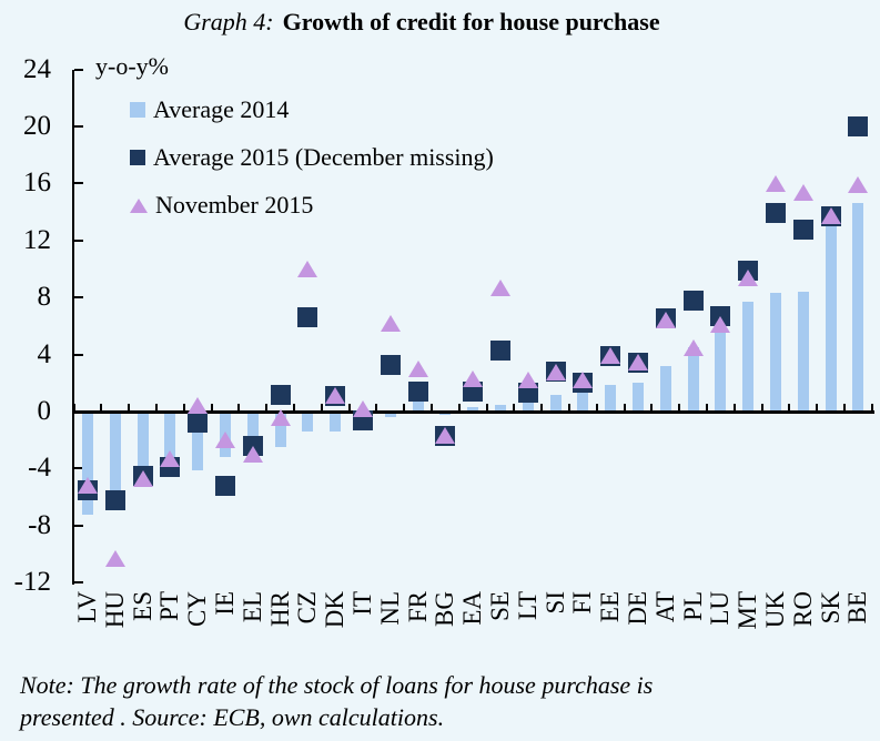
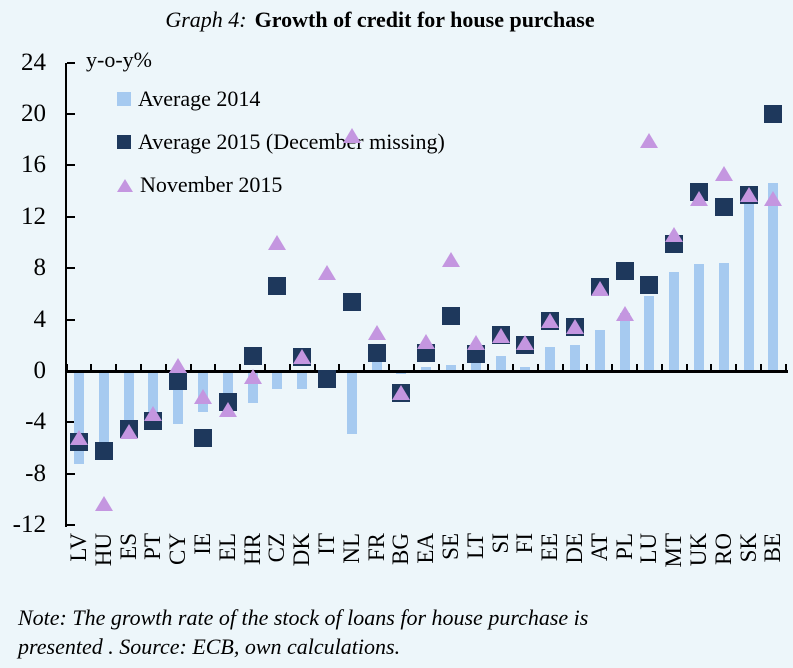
November 2015/IT: 0.2 -> 7.7
Average 2014/NL: -0.4 -> -4.9
Average 2015 (December missing)/NL: 3.3 -> 5.4
November 2015/NL: 6.2 -> 18.3
Average 2014/FI: 1.4 -> 0.3
November 2015/LU: 6.1 -> 17.9
November 2015/MT: 9.4 -> 10.6
November 2015/UK: 16.0 -> 13.4
November 2015/BE: 15.9 -> 13.4
